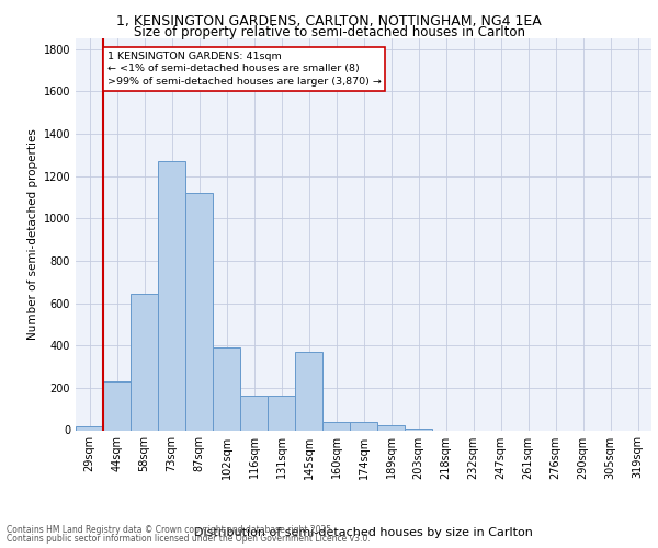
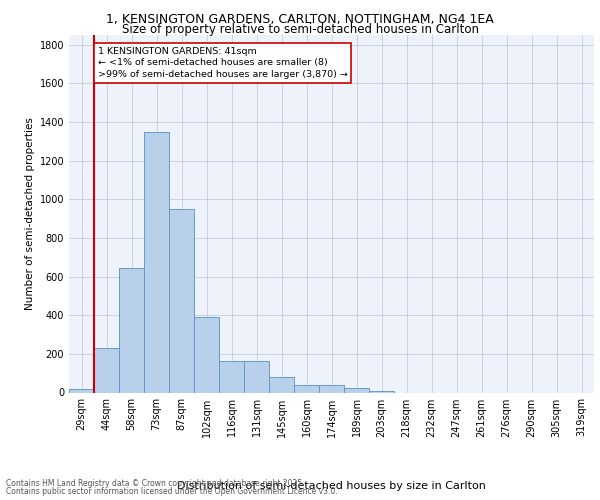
73sqm: 1270 -> 1350
87sqm: 1120 -> 950
145sqm: 370 -> 80
